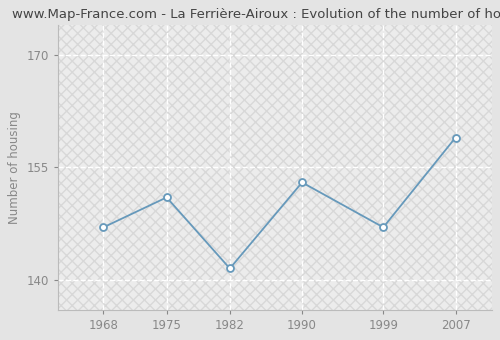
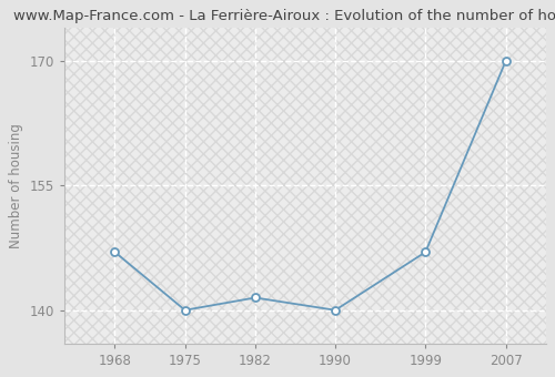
1975: 151.0 -> 140.0
1990: 153.0 -> 140.0
2007: 159.0 -> 170.0
